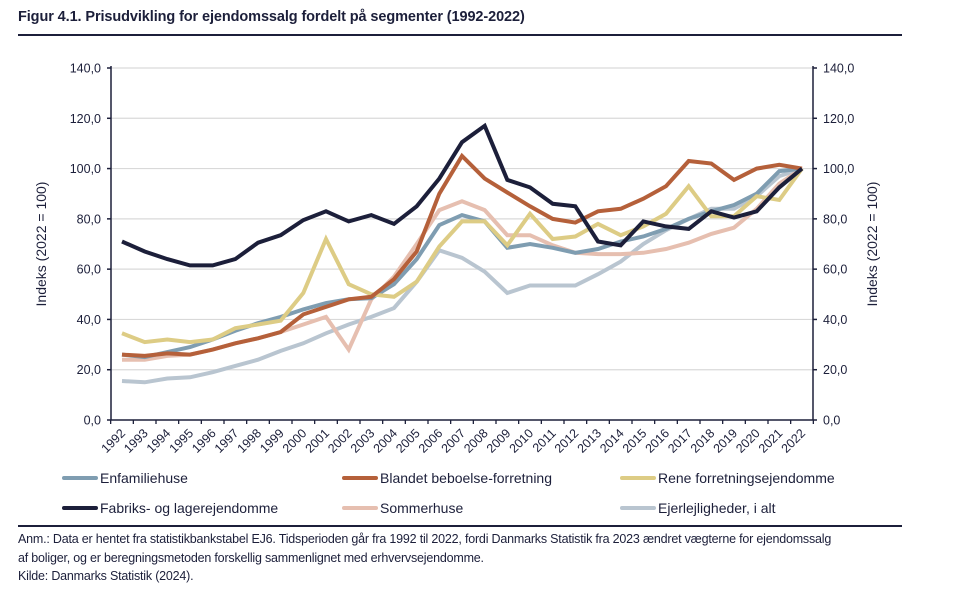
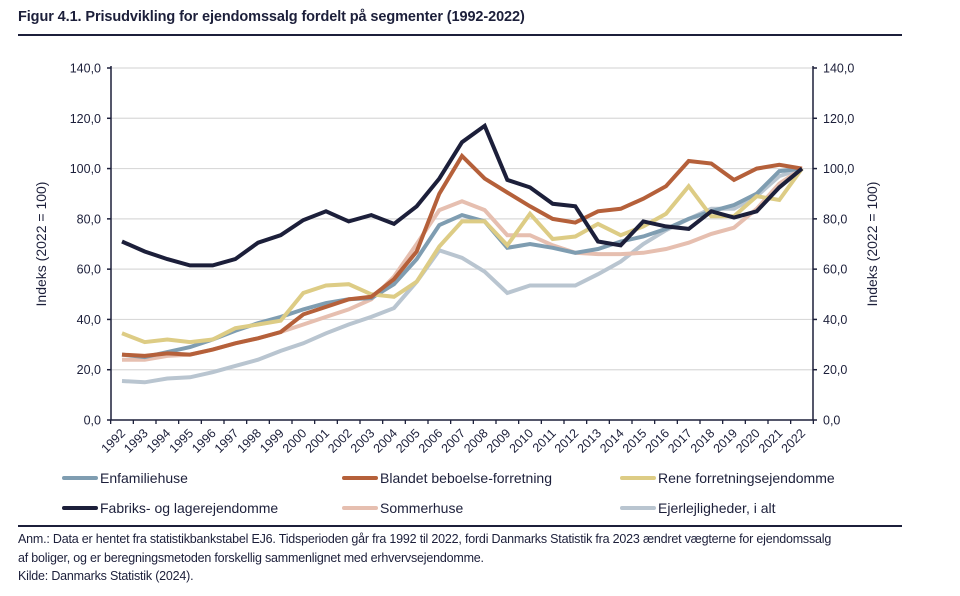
Rene forretningsejendomme/2001: 72 -> 54
Sommerhuse/2002: 28 -> 44
